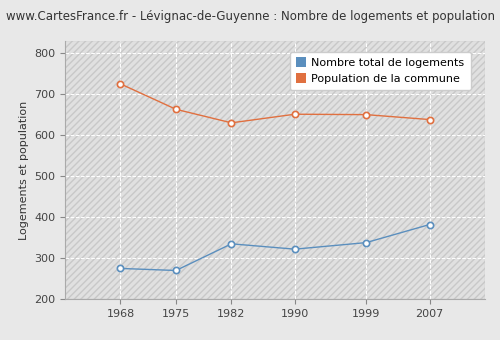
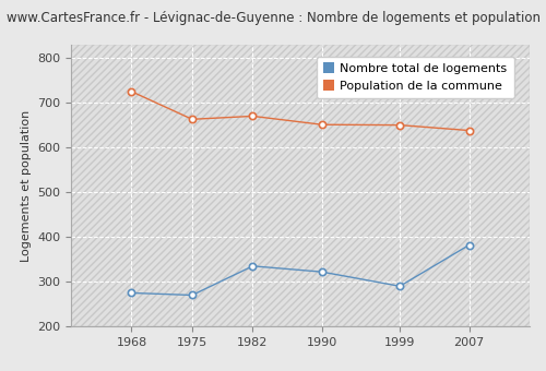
Population de la commune/1982: 630 -> 670
Nombre total de logements/1999: 338 -> 290
